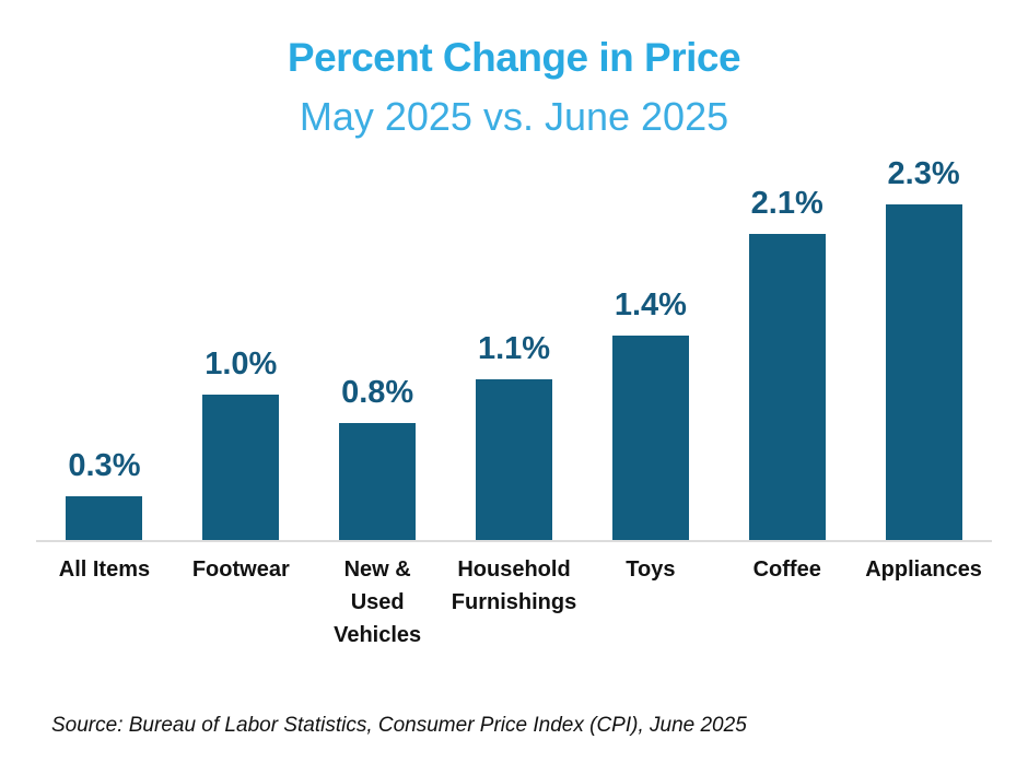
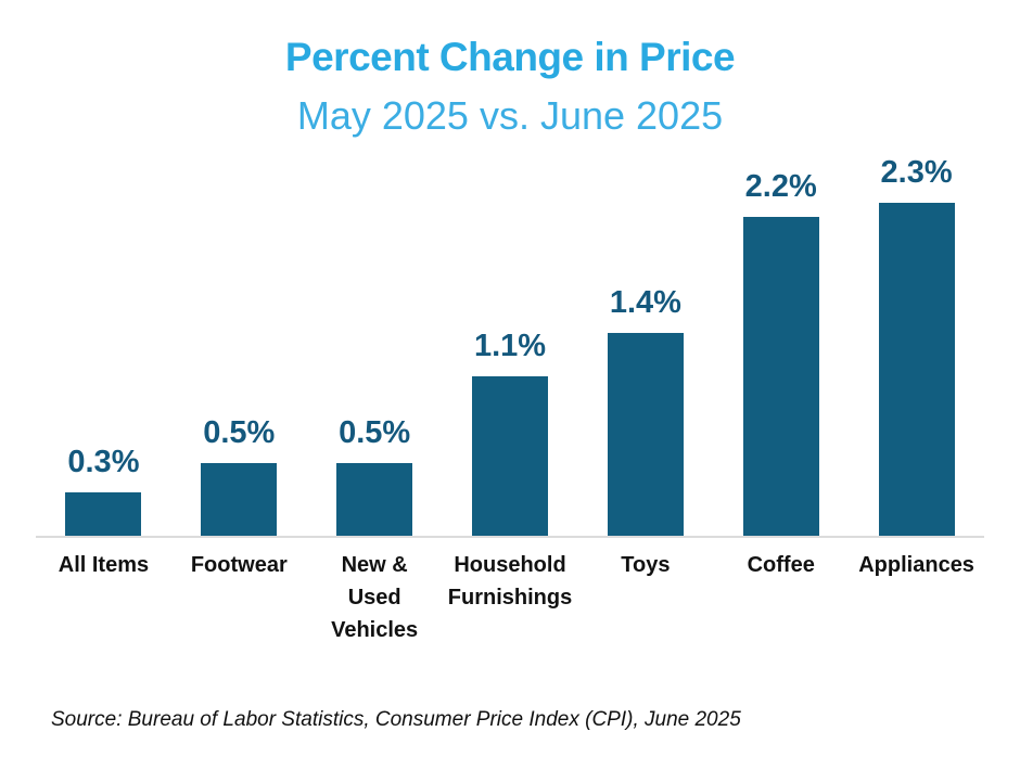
Footwear: 1.0% -> 0.5%
New & Used Vehicles: 0.8% -> 0.5%
Coffee: 2.1% -> 2.2%
